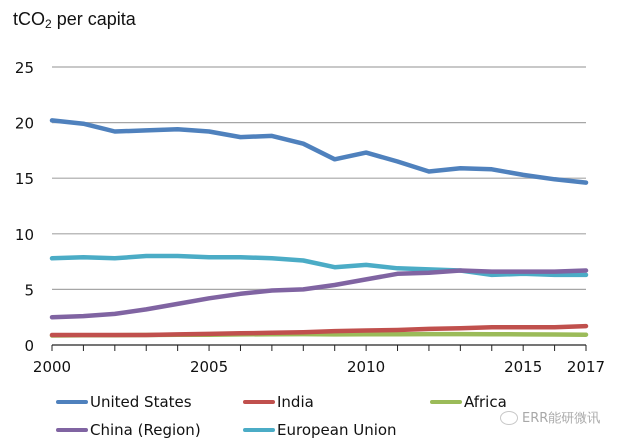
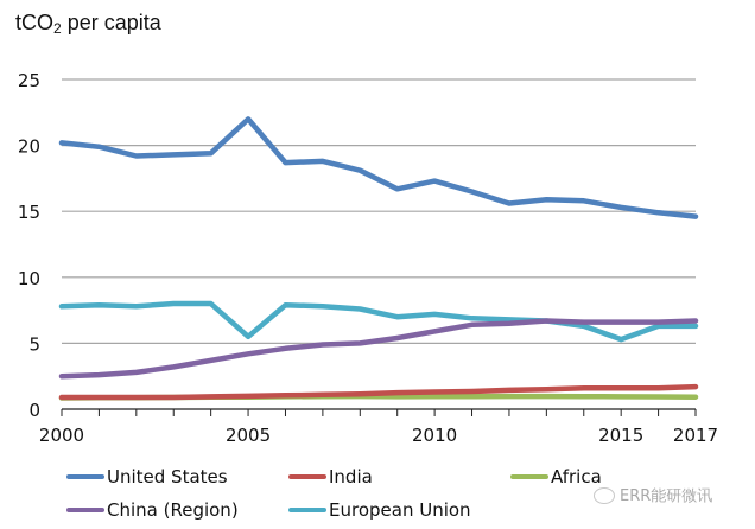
United States/2005: 19.2 -> 22.0
European Union/2005: 7.9 -> 5.5
European Union/2015: 6.4 -> 5.3
